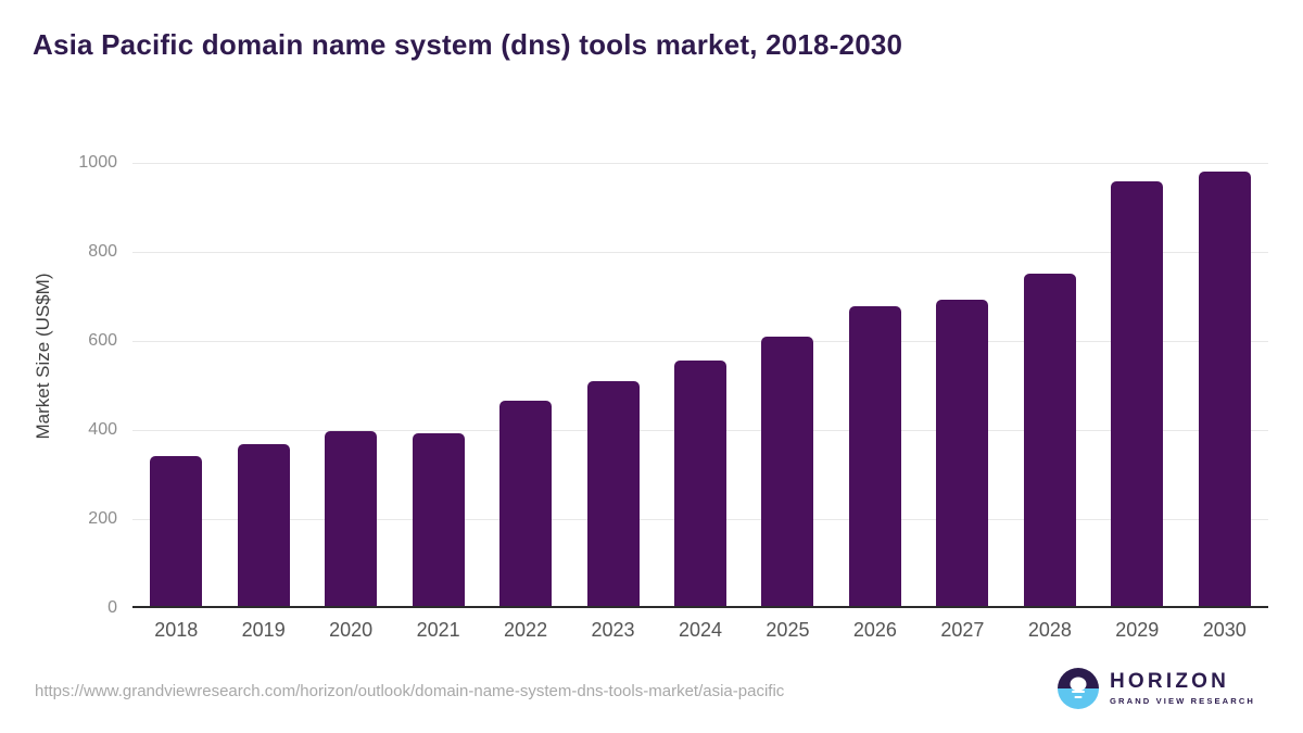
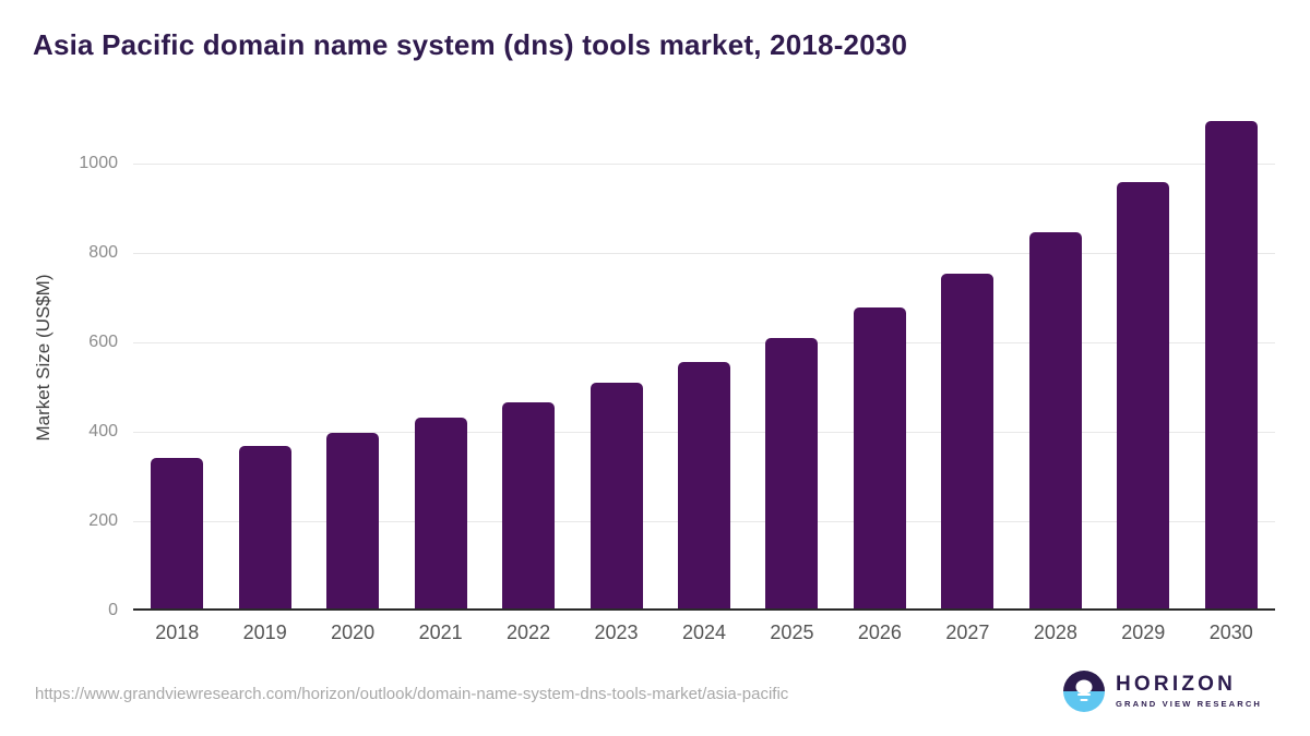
2021: 390 -> 430
2027: 690 -> 750
2028: 750 -> 840
2030: 980 -> 1090
